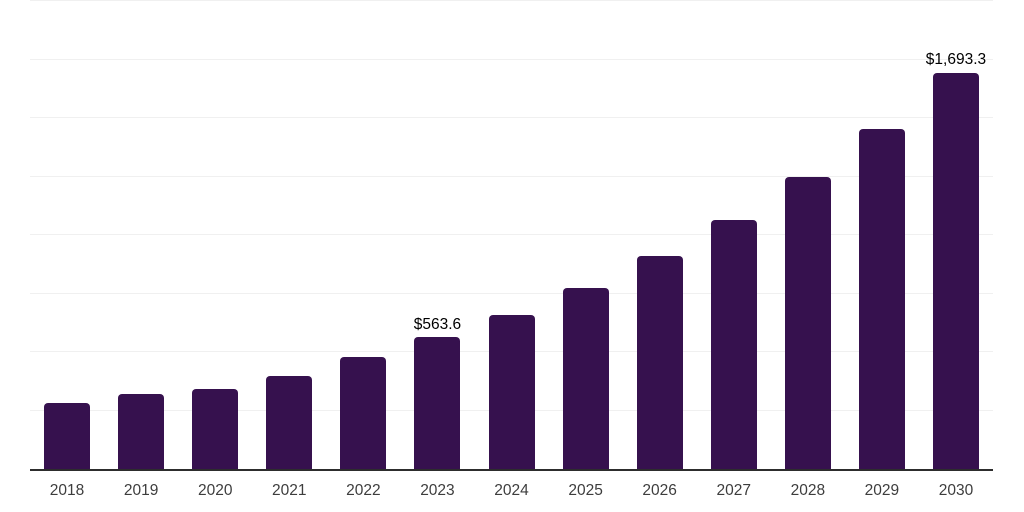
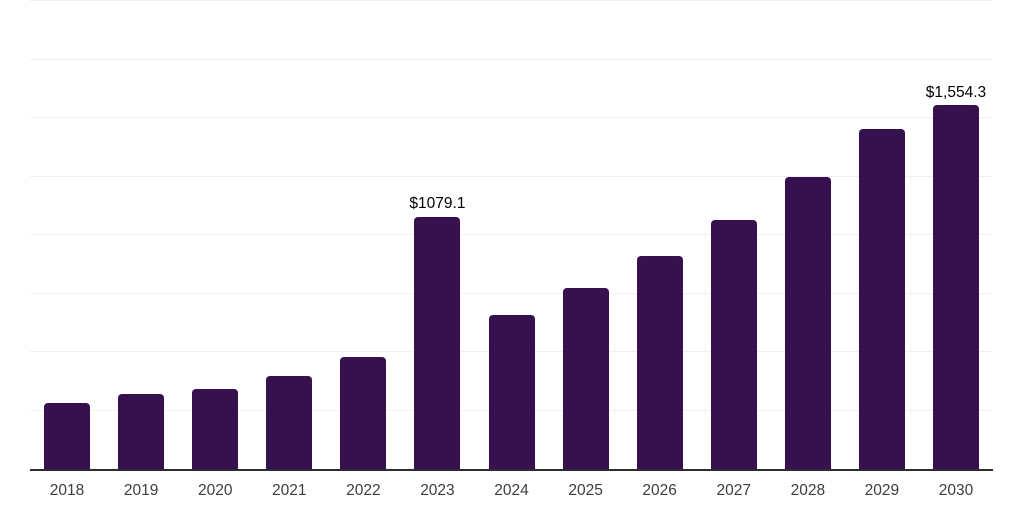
2023: $563.6 -> $1079.1
2030: $1,693.3 -> $1,554.3
